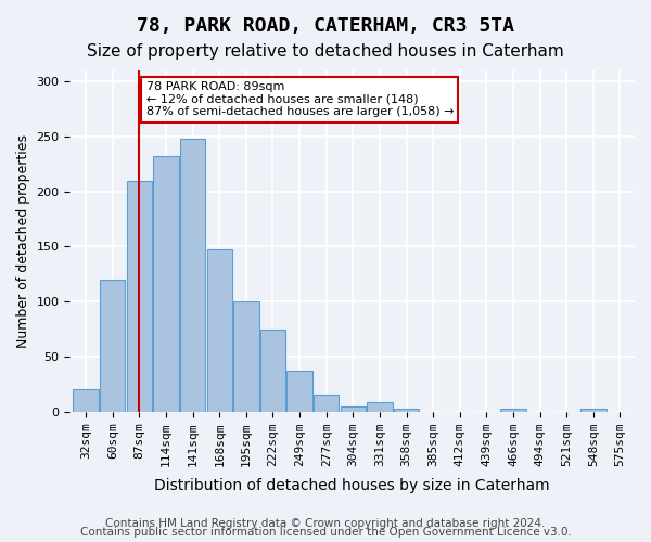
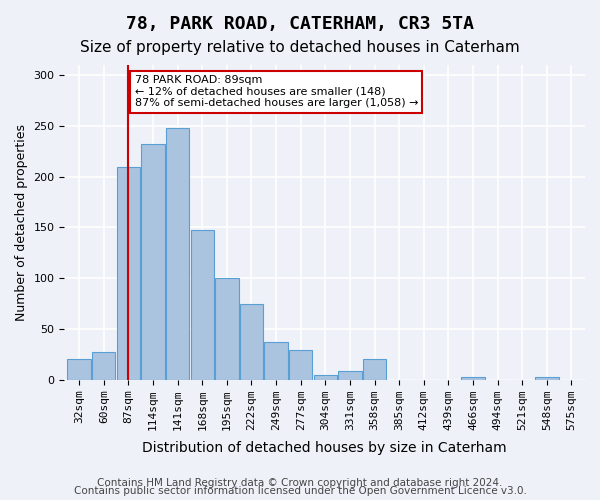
60sqm: 120 -> 27
277sqm: 15 -> 29
358sqm: 3 -> 20
